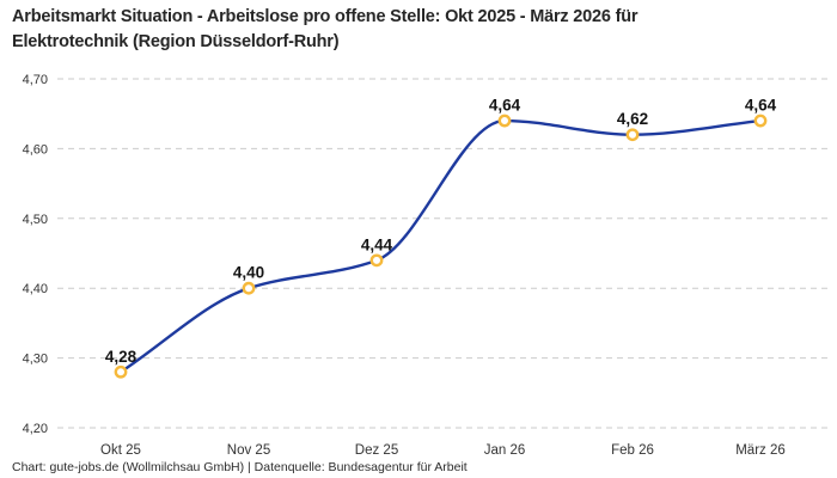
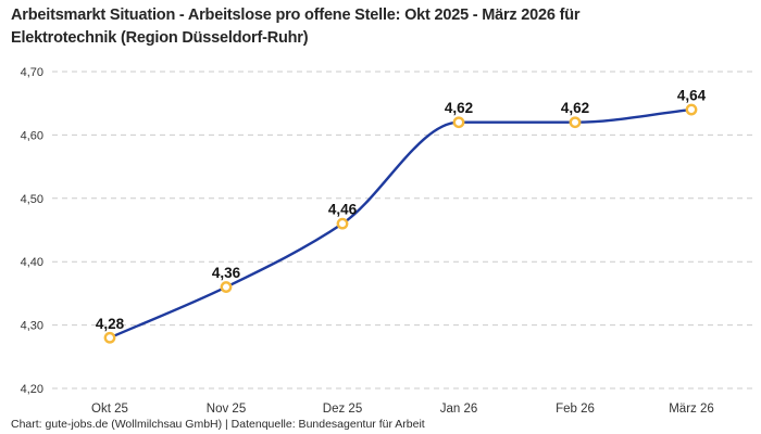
Nov 25: 4,40 -> 4,36
Dez 25: 4,44 -> 4,46
Jan 26: 4,64 -> 4,62
